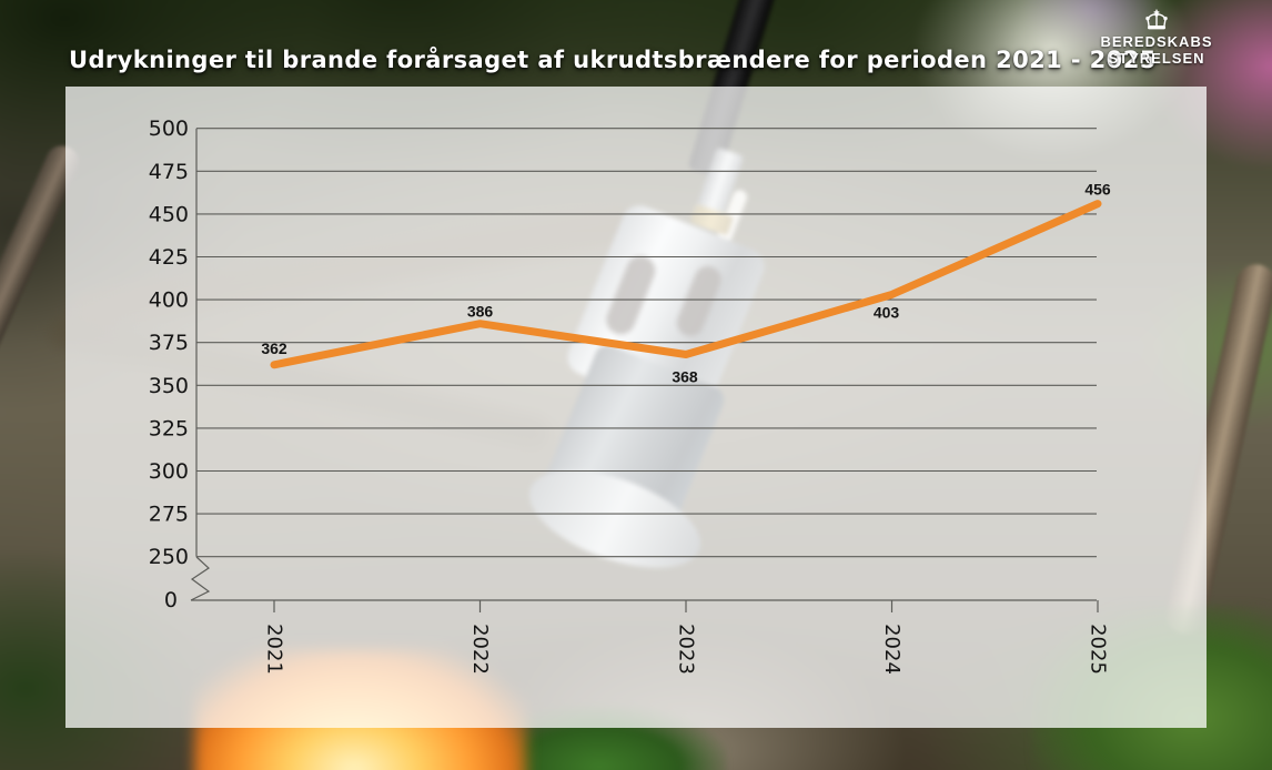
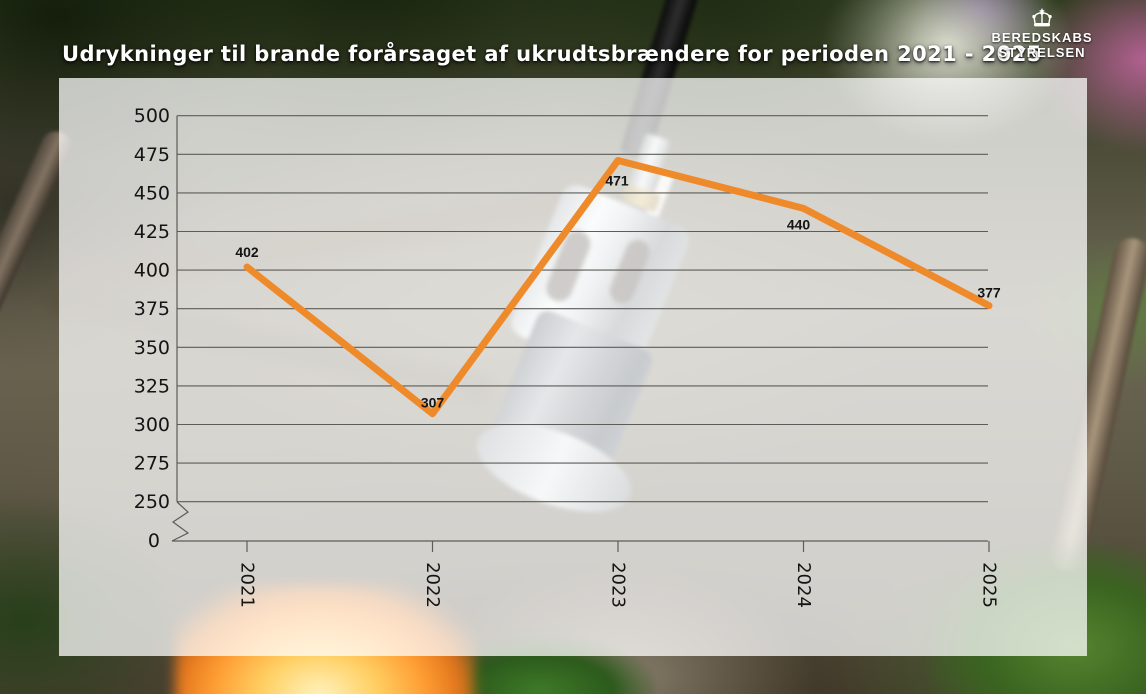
2021: 362 -> 402
2022: 386 -> 307
2023: 368 -> 471
2024: 403 -> 440
2025: 456 -> 377
